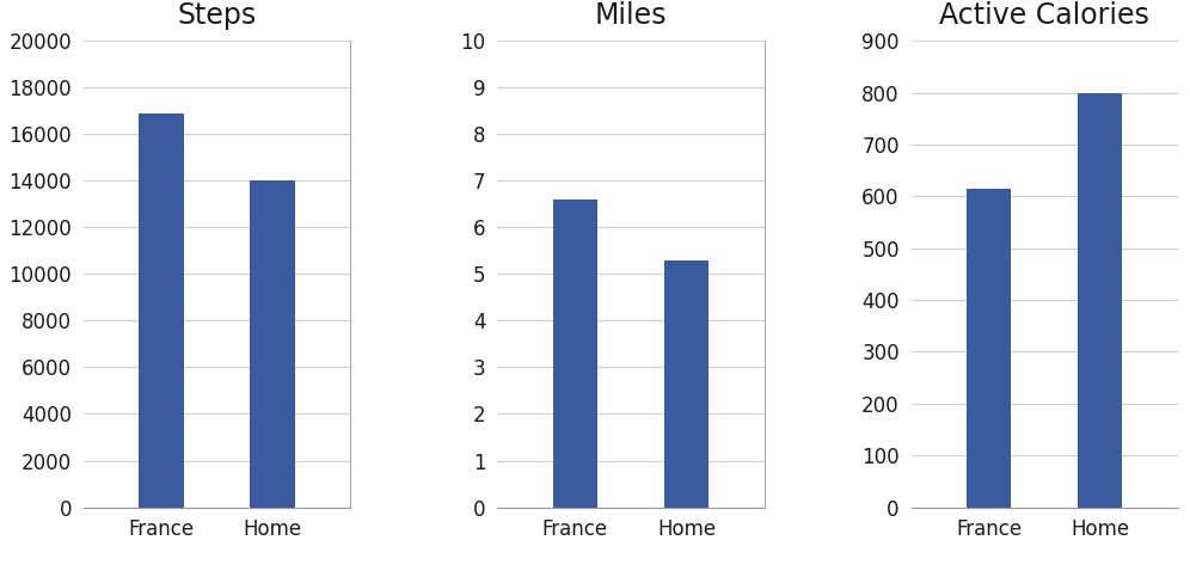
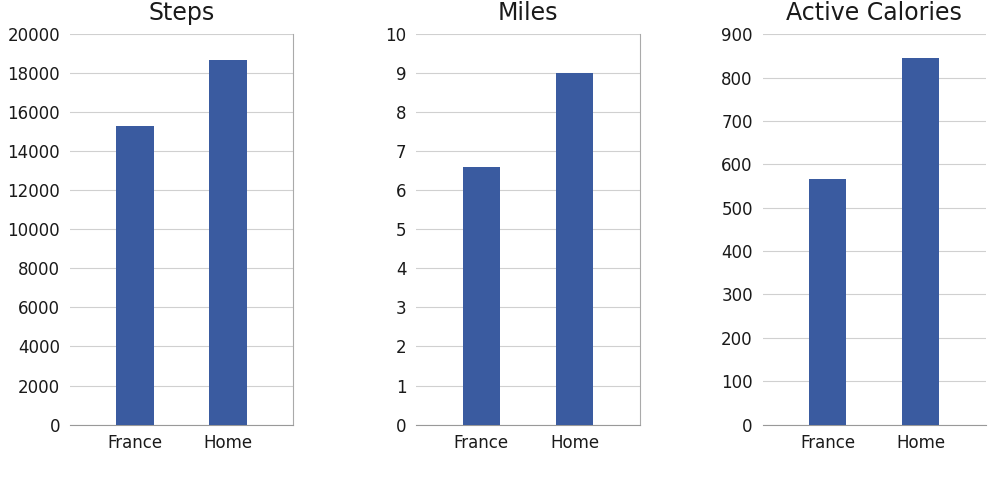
Steps/France: 16900 -> 15300
Steps/Home: 14000 -> 18700
Miles/Home: 5.3 -> 9.0
Active Calories/France: 615 -> 565
Active Calories/Home: 800 -> 845
